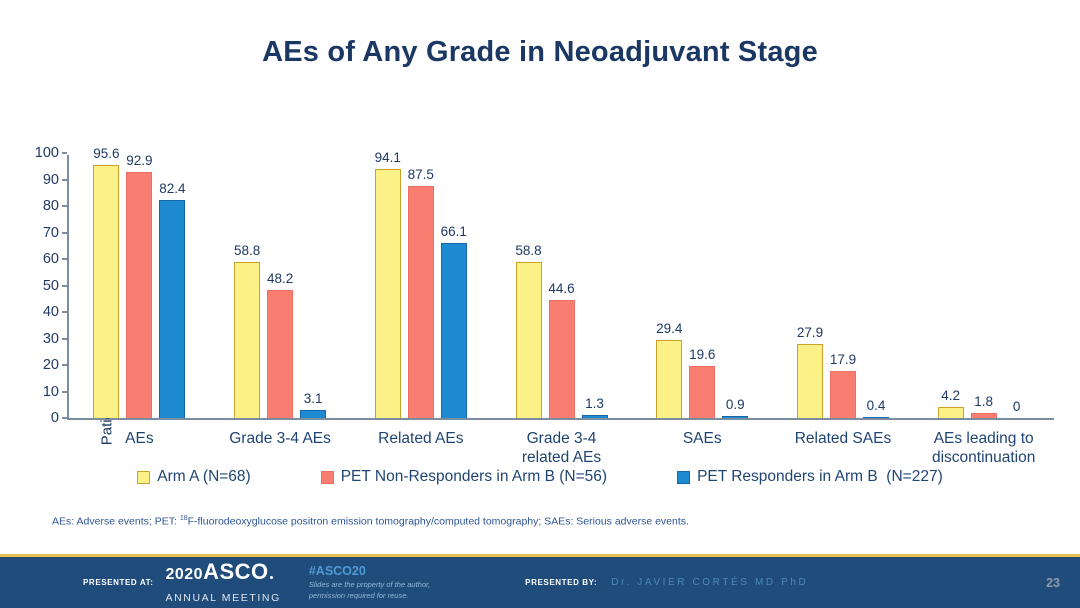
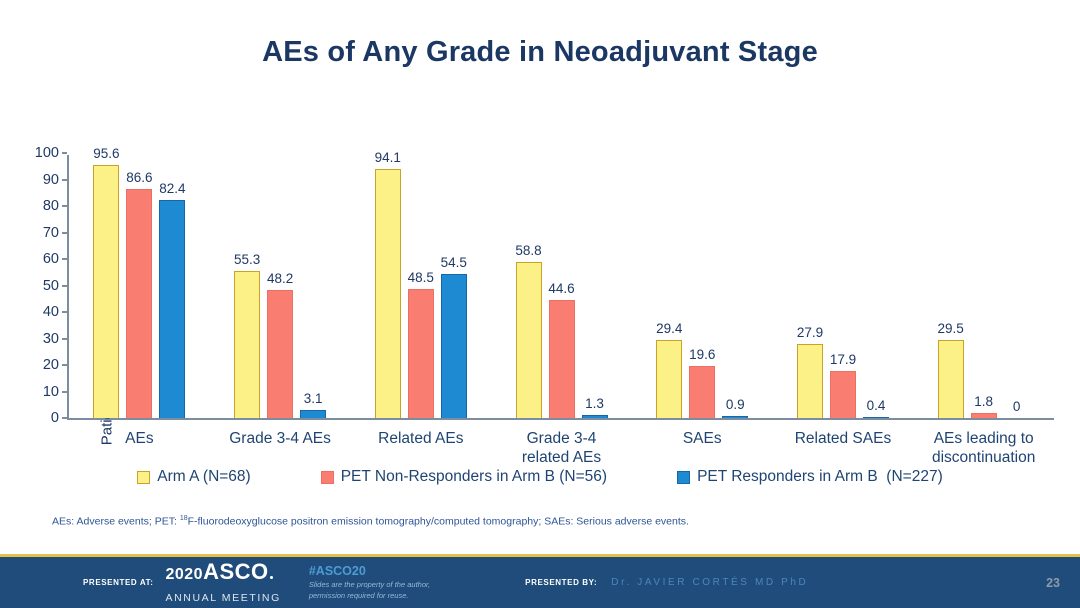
PET Non-Responders in Arm B (N=56)/AEs: 92.9 -> 86.6
Arm A (N=68)/Grade 3-4 AEs: 58.8 -> 55.3
PET Non-Responders in Arm B (N=56)/Related AEs: 87.5 -> 48.5
PET Responders in Arm B (N=227)/Related AEs: 66.1 -> 54.5
Arm A (N=68)/AEs leading to discontinuation: 4.2 -> 29.5
